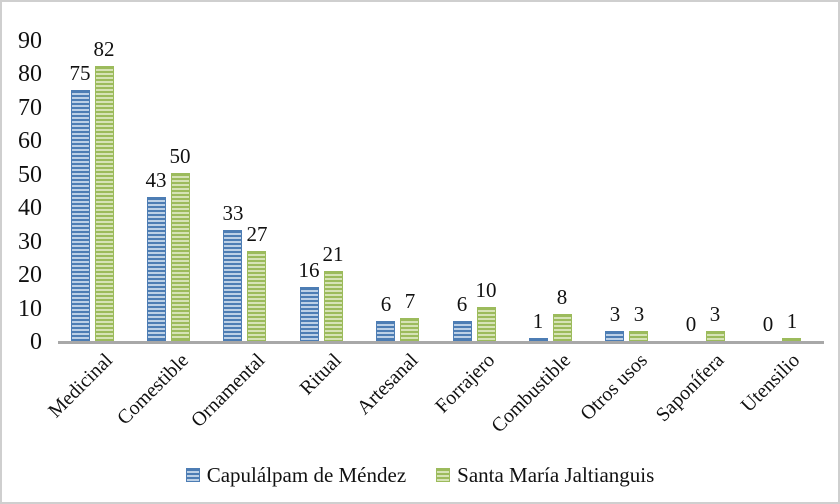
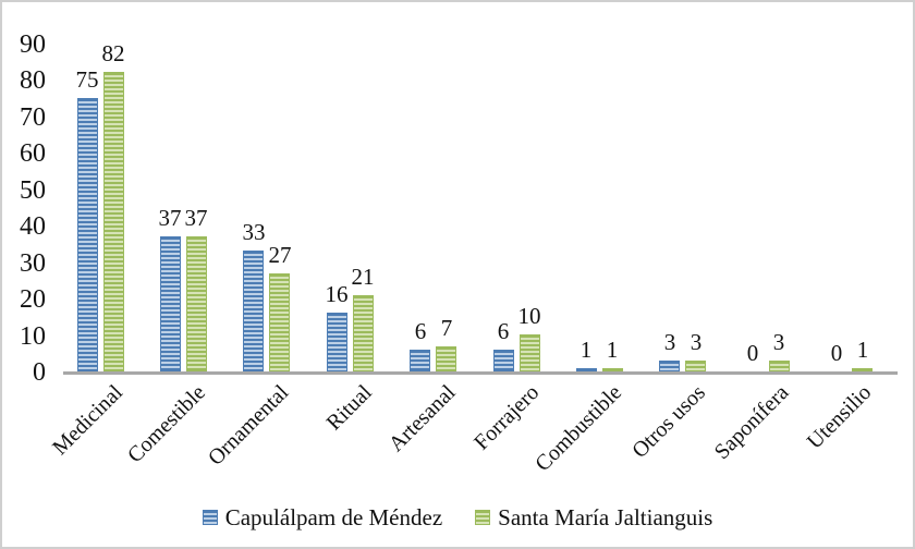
Capulálpam de Méndez/Comestible: 43 -> 37
Santa María Jaltianguis/Comestible: 50 -> 37
Santa María Jaltianguis/Combustible: 8 -> 1
